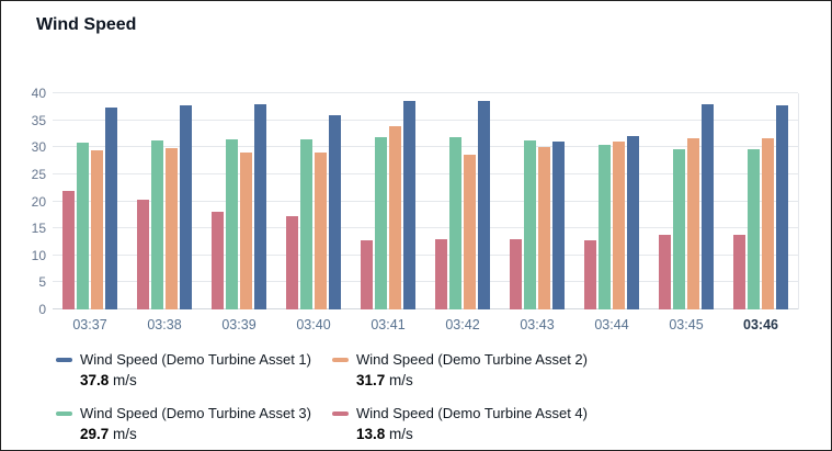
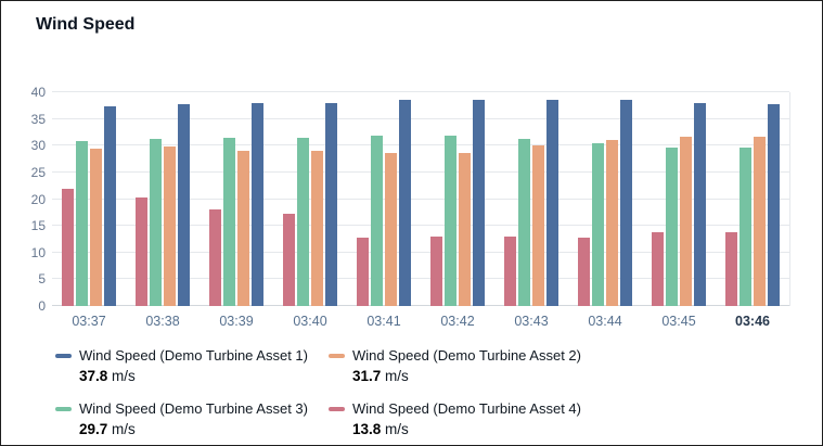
Wind Speed (Demo Turbine Asset 1)/03:40: 36 -> 38
Wind Speed (Demo Turbine Asset 2)/03:41: 34 -> 29
Wind Speed (Demo Turbine Asset 1)/03:43: 31 -> 39
Wind Speed (Demo Turbine Asset 1)/03:44: 32 -> 38
